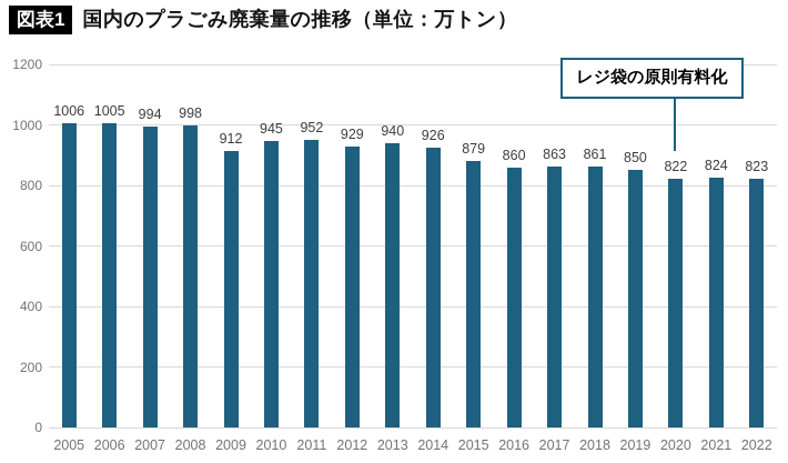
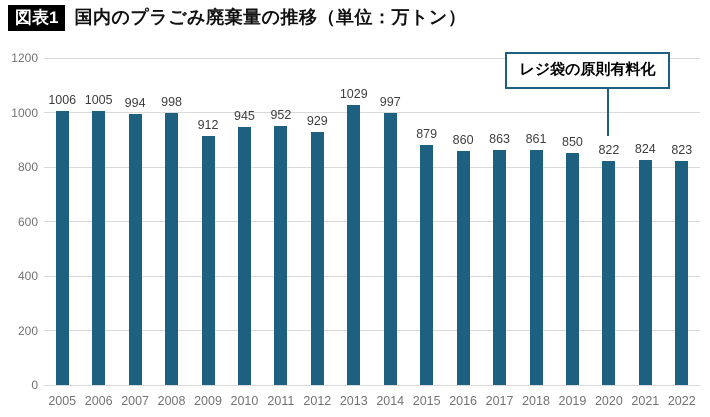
2013: 940 -> 1029
2014: 926 -> 997
